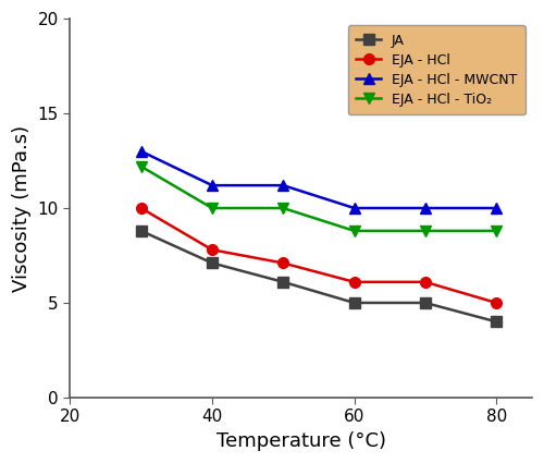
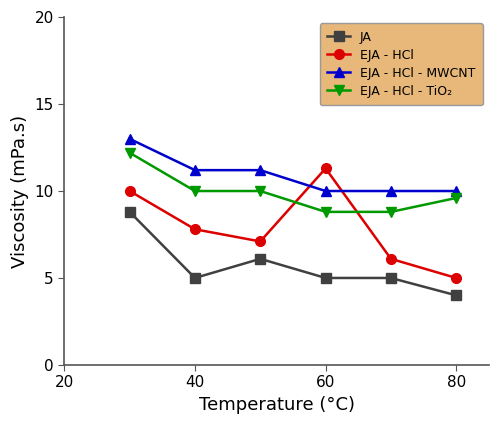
JA/40: 7.1 -> 5.0
EJA - HCl/60: 6.1 -> 11.3
EJA - HCl - TiO₂/80: 8.8 -> 9.6
